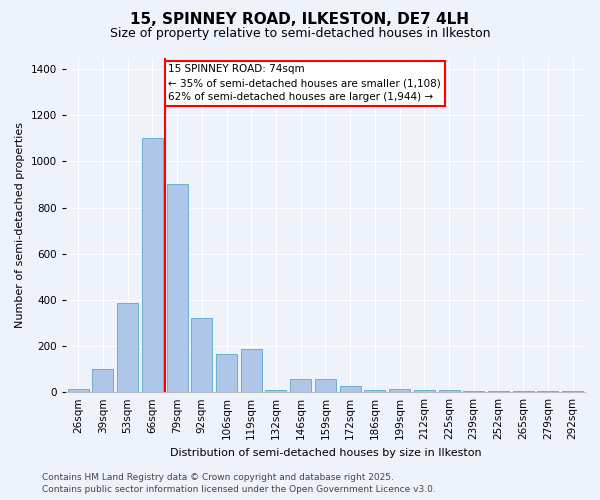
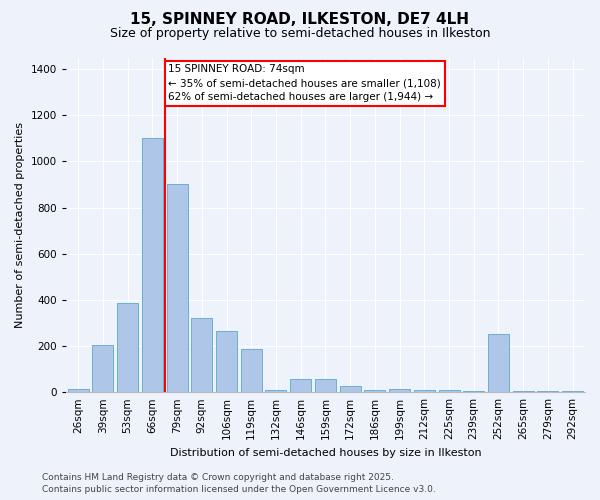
39sqm: 100 -> 205
106sqm: 165 -> 265
252sqm: 5 -> 250
